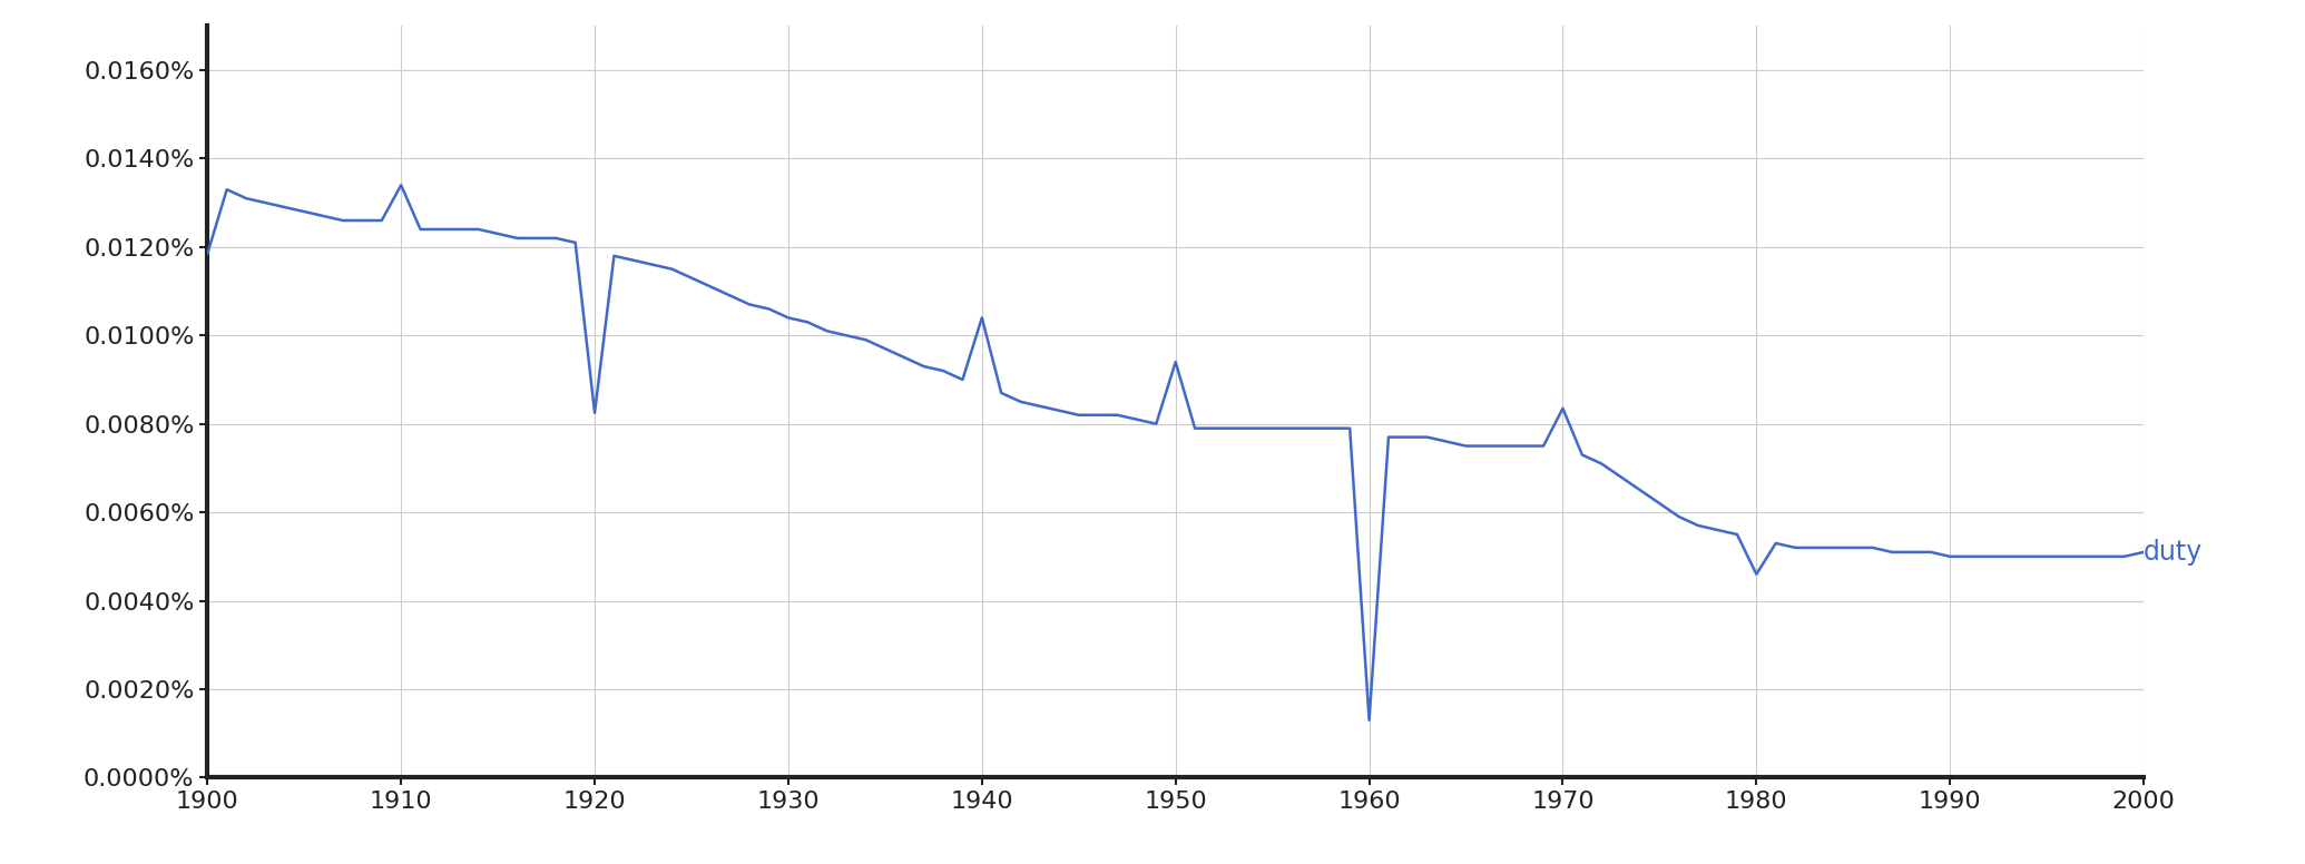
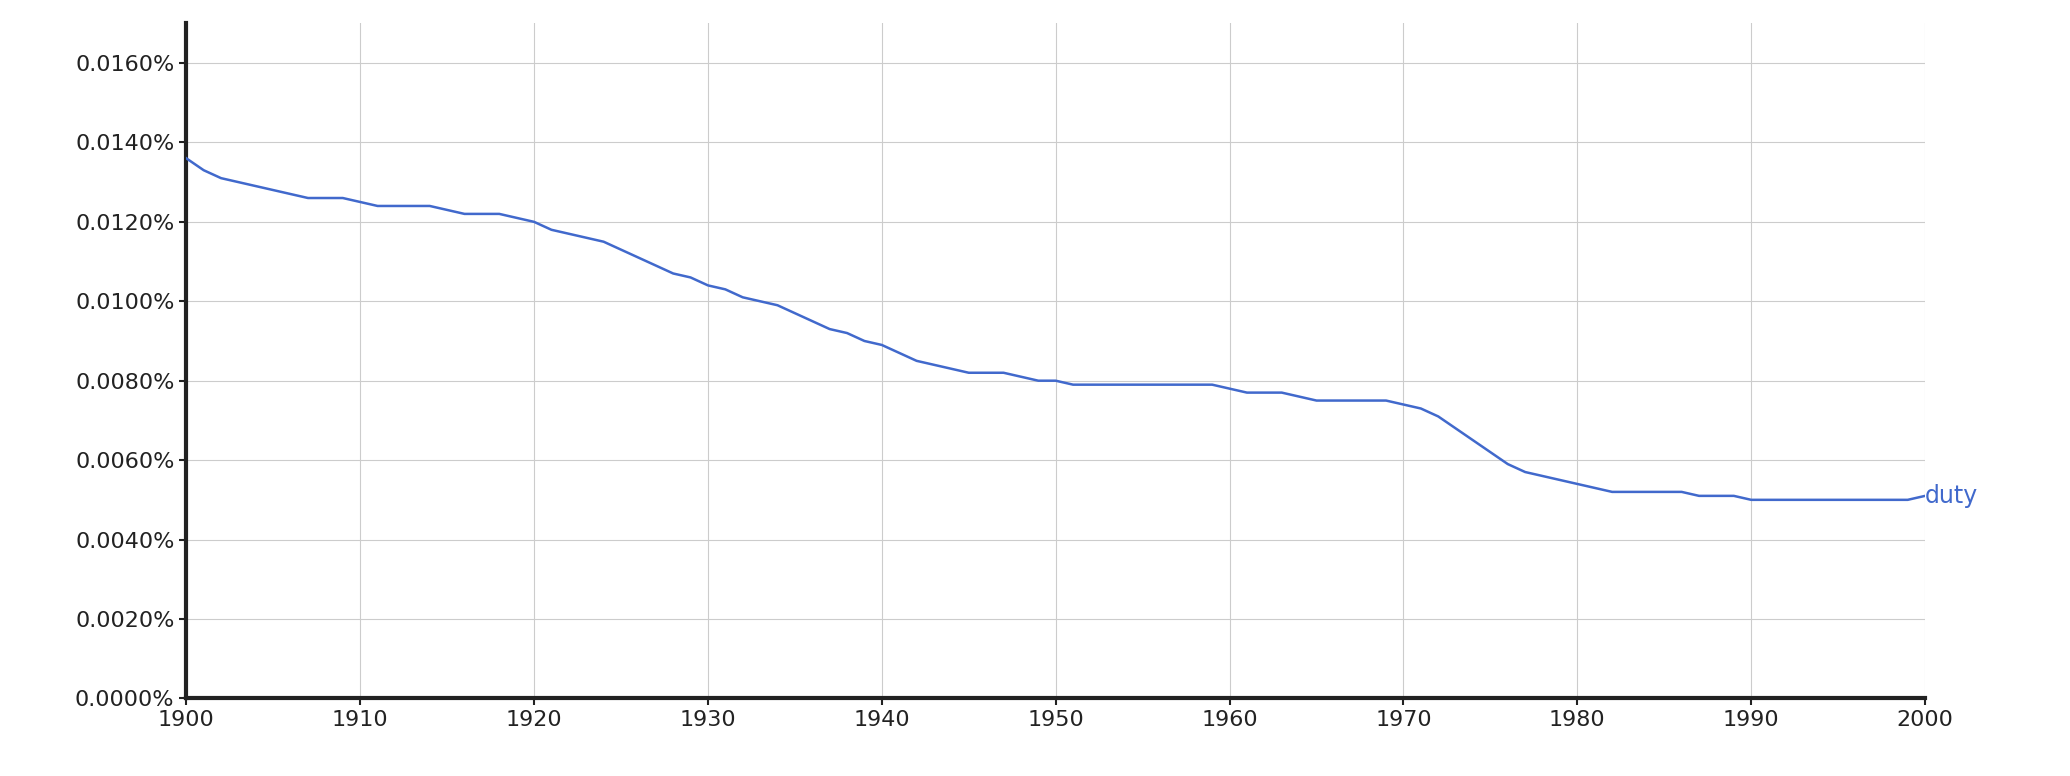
1900: 0.01185% -> 0.01360%
1910: 0.01340% -> 0.01250%
1920: 0.00825% -> 0.01200%
1940: 0.01040% -> 0.00890%
1950: 0.00940% -> 0.00800%
1960: 0.00130% -> 0.00780%
1970: 0.00835% -> 0.00740%
1980: 0.00460% -> 0.00540%
